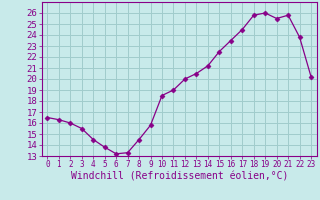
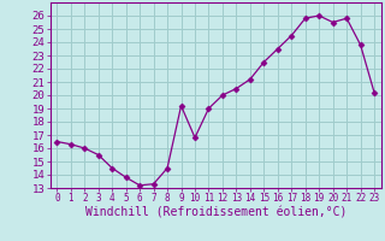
9: 15.8 -> 19.2
10: 18.5 -> 16.8
